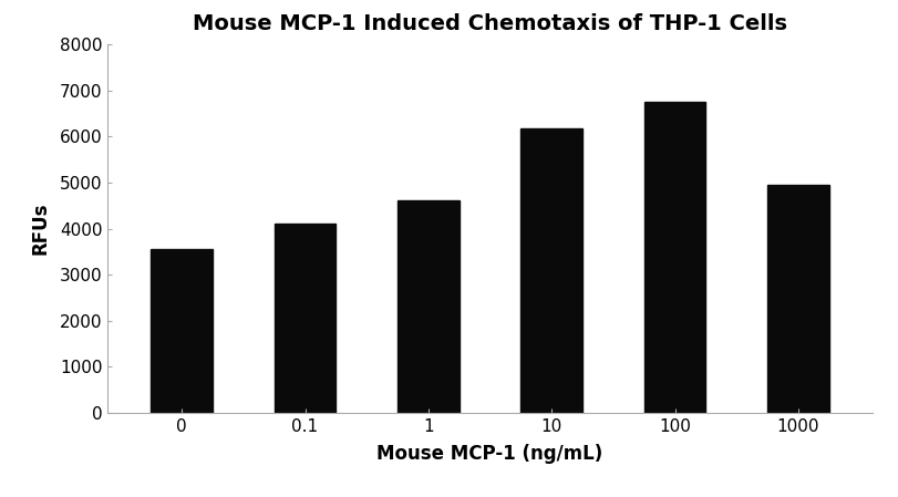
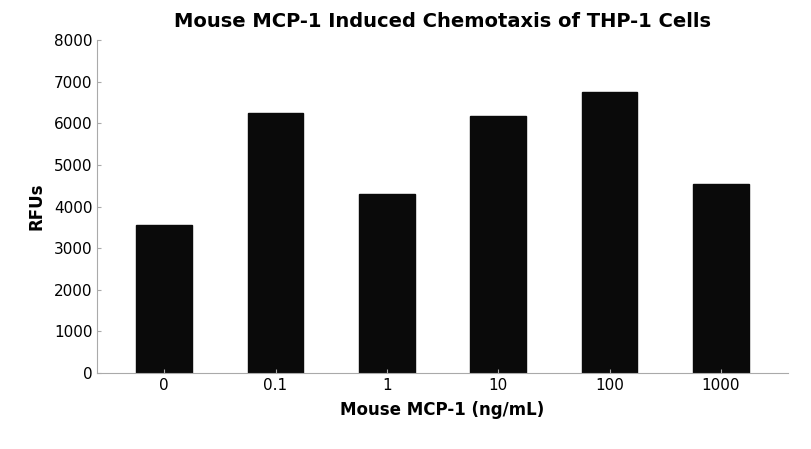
0.1: 4100 -> 6250
1: 4620 -> 4300
1000: 4950 -> 4550
